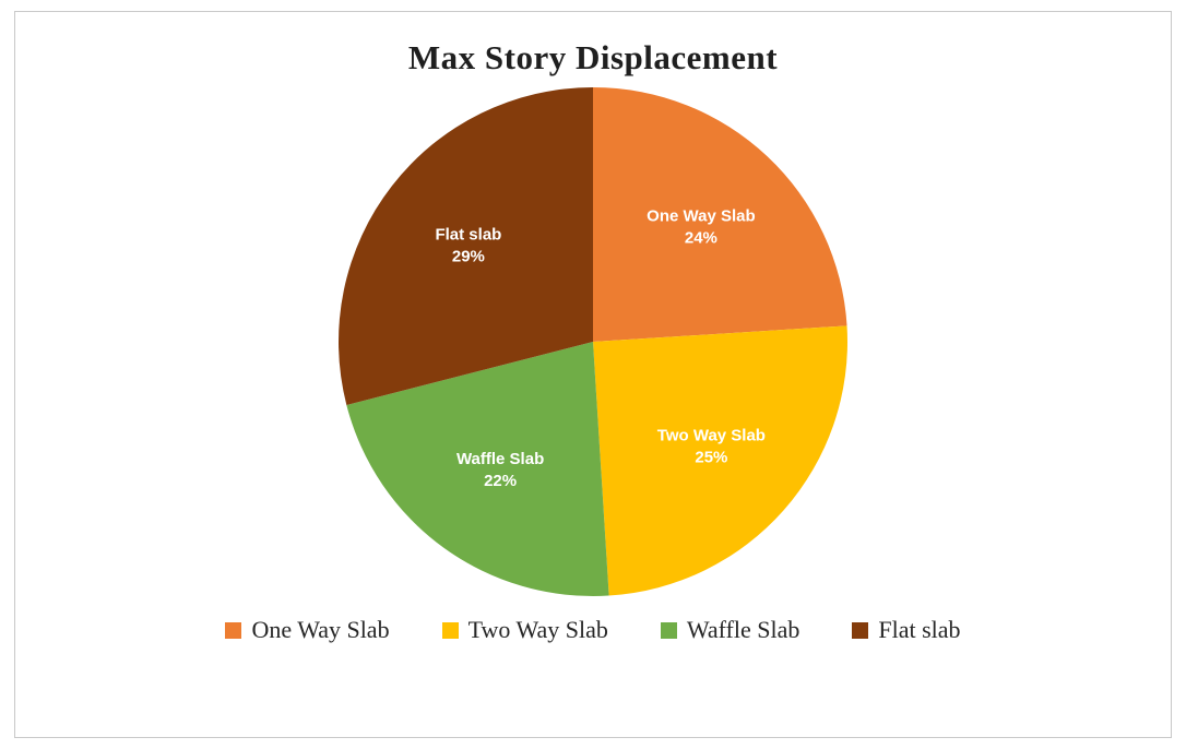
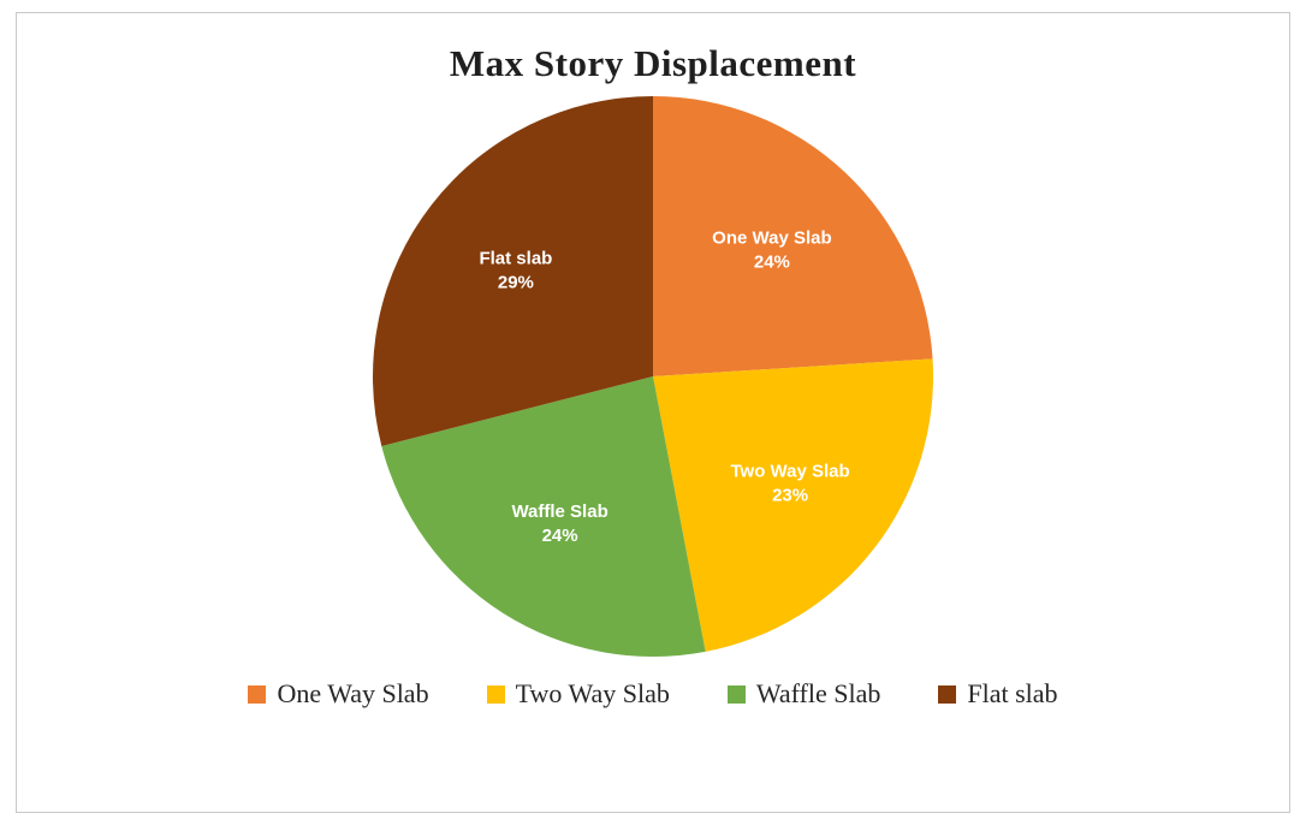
Two Way Slab: 25% -> 23%
Waffle Slab: 22% -> 24%
